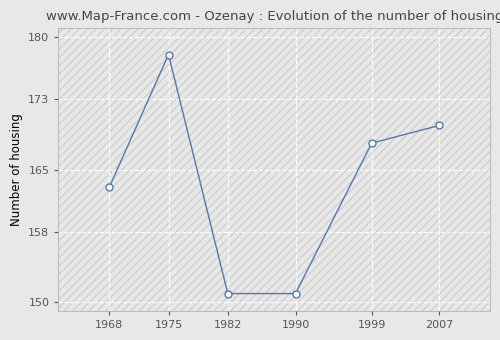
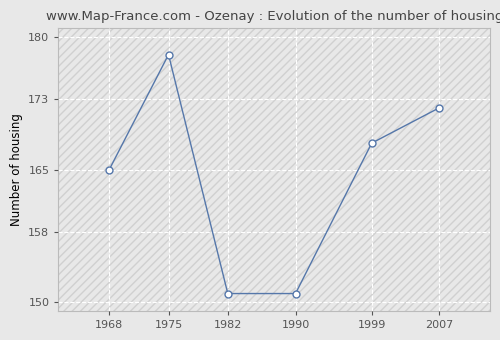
1968: 163 -> 165
2007: 170 -> 172
